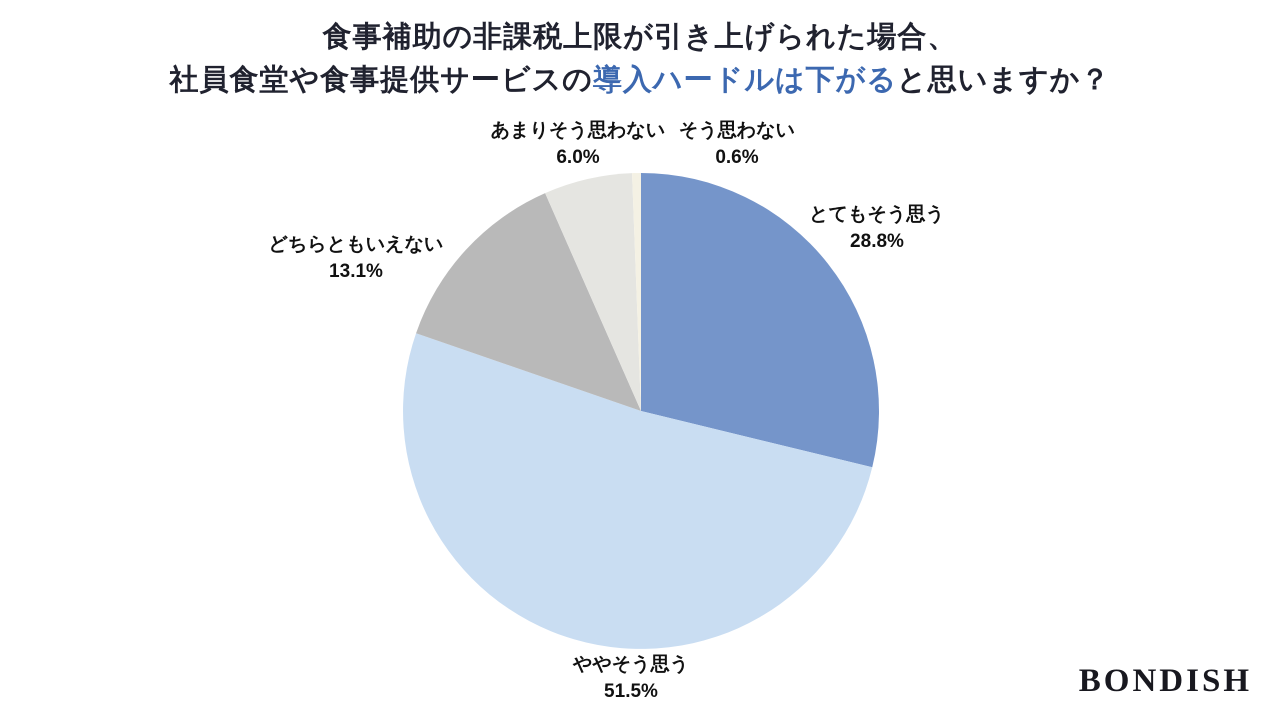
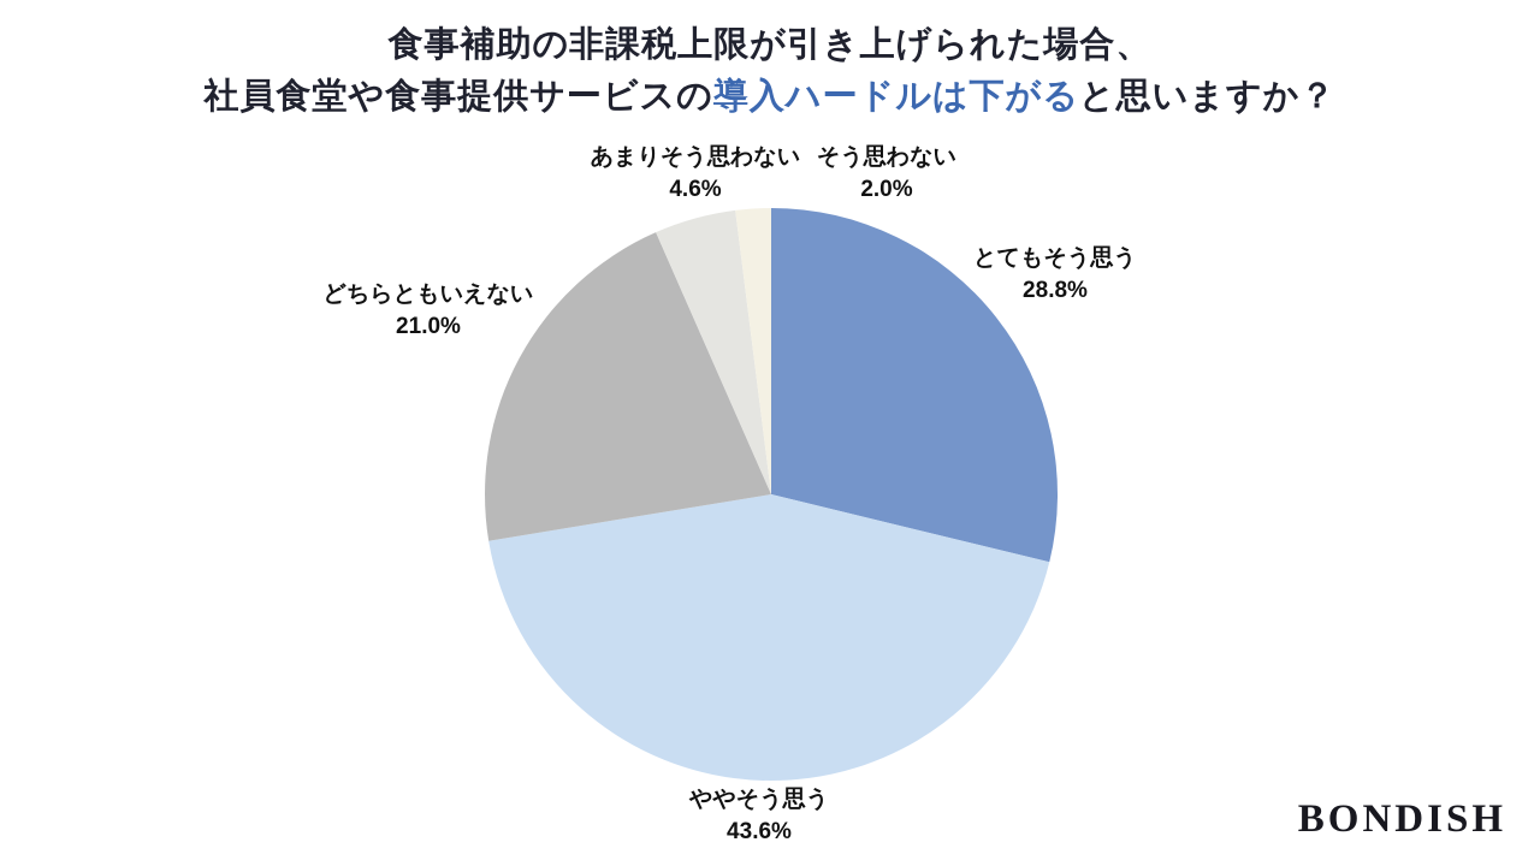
ややそう思う: 51.5% -> 43.6%
どちらともいえない: 13.1% -> 21.0%
あまりそう思わない: 6.0% -> 4.6%
そう思わない: 0.6% -> 2.0%
